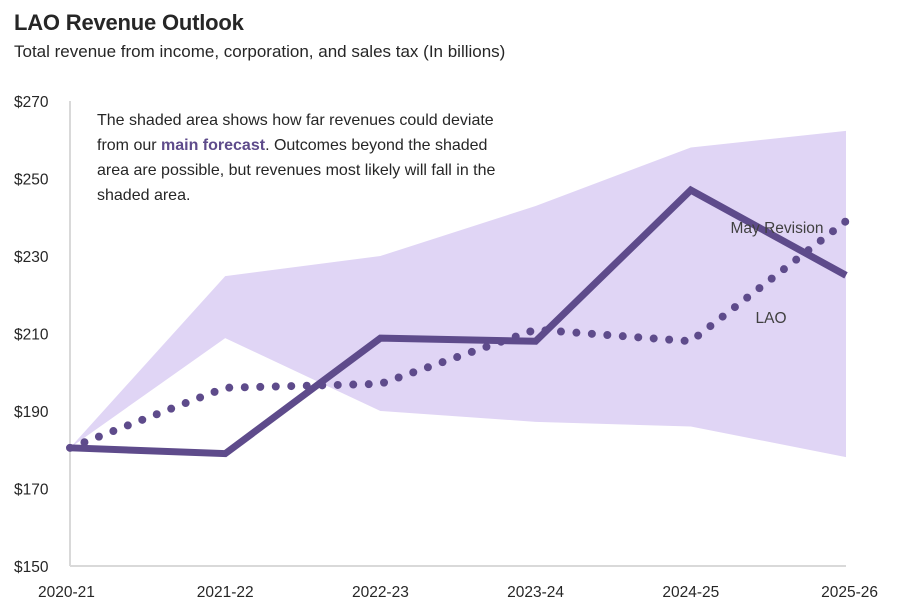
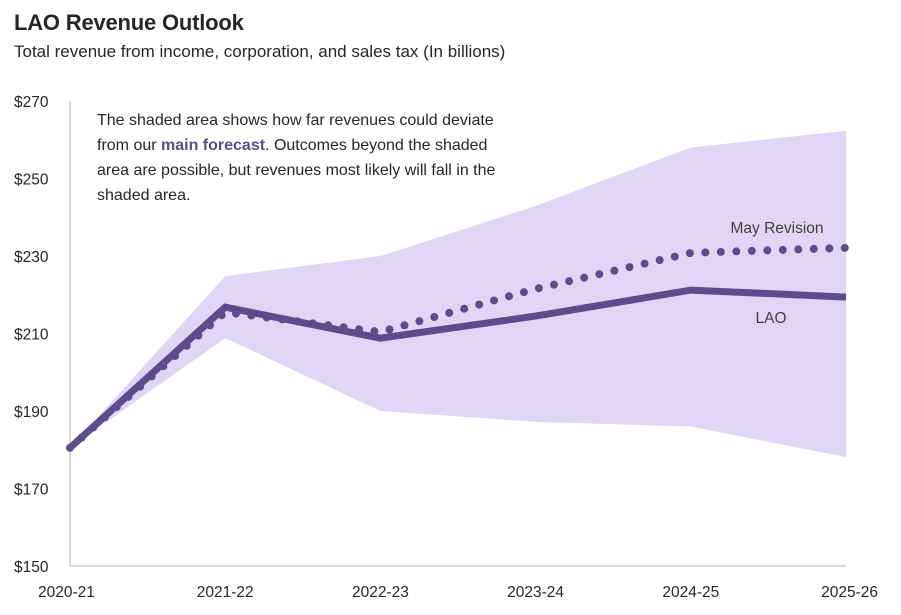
LAO/2021-22: $179 -> $217
May Revision/2021-22: $196 -> $216
May Revision/2022-23: $197 -> $210
LAO/2023-24: $208 -> $214
May Revision/2023-24: $211 -> $222
LAO/2024-25: $247 -> $221
May Revision/2024-25: $208 -> $231
LAO/2025-26: $225 -> $219
May Revision/2025-26: $239 -> $232
